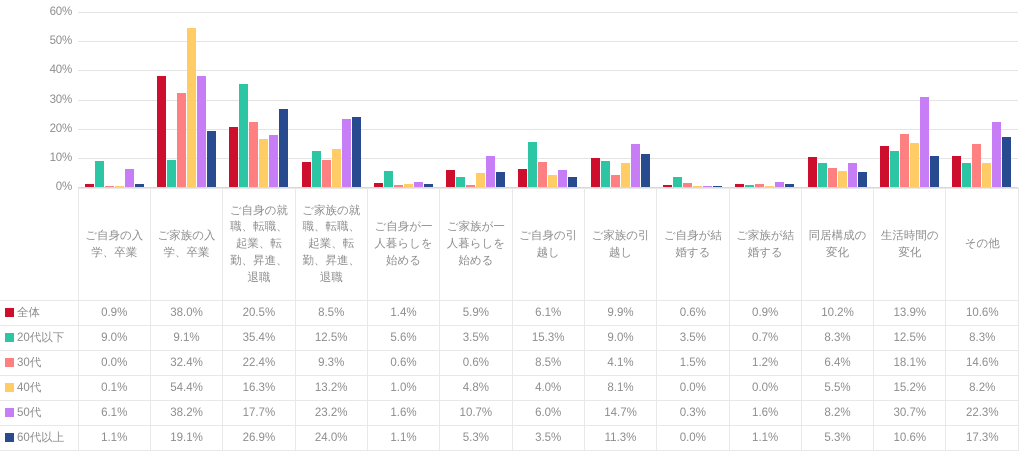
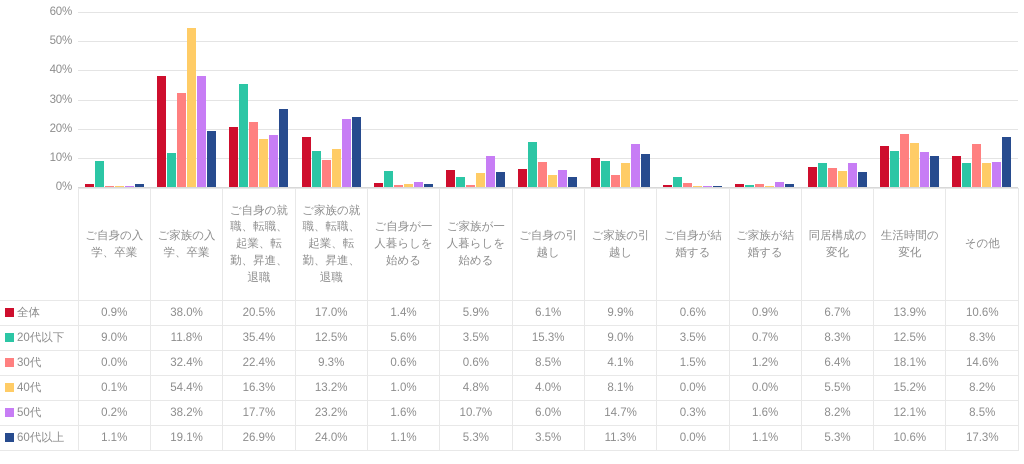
50代/ご自身の入学、卒業: 6.1% -> 0.2%
20代以下/ご家族の入学、卒業: 9.1% -> 11.8%
全体/ご家族の就職、転職、起業、転勤、昇進、退職: 8.5% -> 17.0%
全体/同居構成の変化: 10.2% -> 6.7%
50代/生活時間の変化: 30.7% -> 12.1%
50代/その他: 22.3% -> 8.5%
